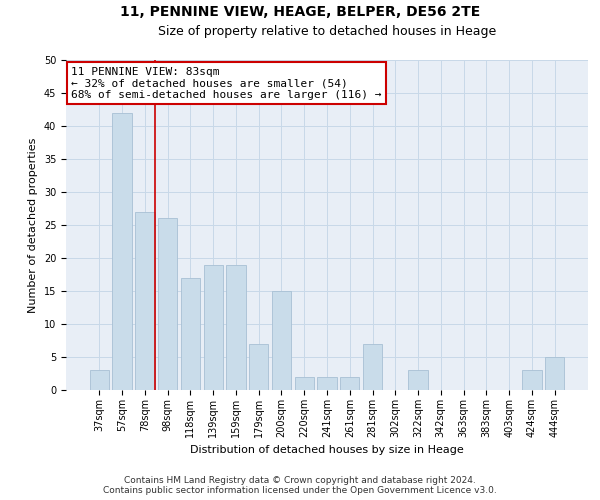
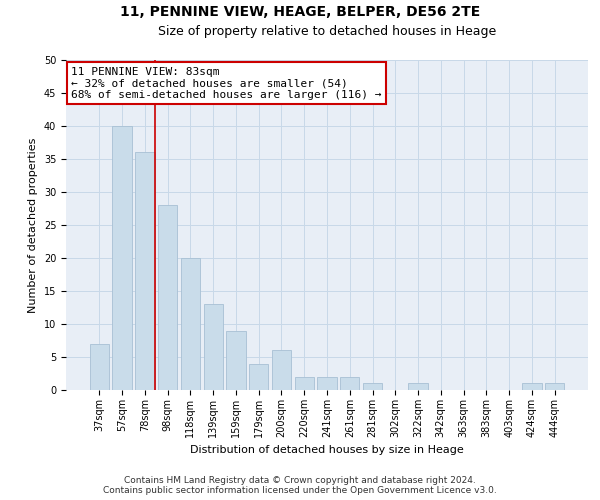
37sqm: 3 -> 7
57sqm: 42 -> 40
78sqm: 27 -> 36
98sqm: 26 -> 28
118sqm: 17 -> 20
139sqm: 19 -> 13
159sqm: 19 -> 9
179sqm: 7 -> 4
200sqm: 15 -> 6
281sqm: 7 -> 1
322sqm: 3 -> 1
424sqm: 3 -> 1
444sqm: 5 -> 1
